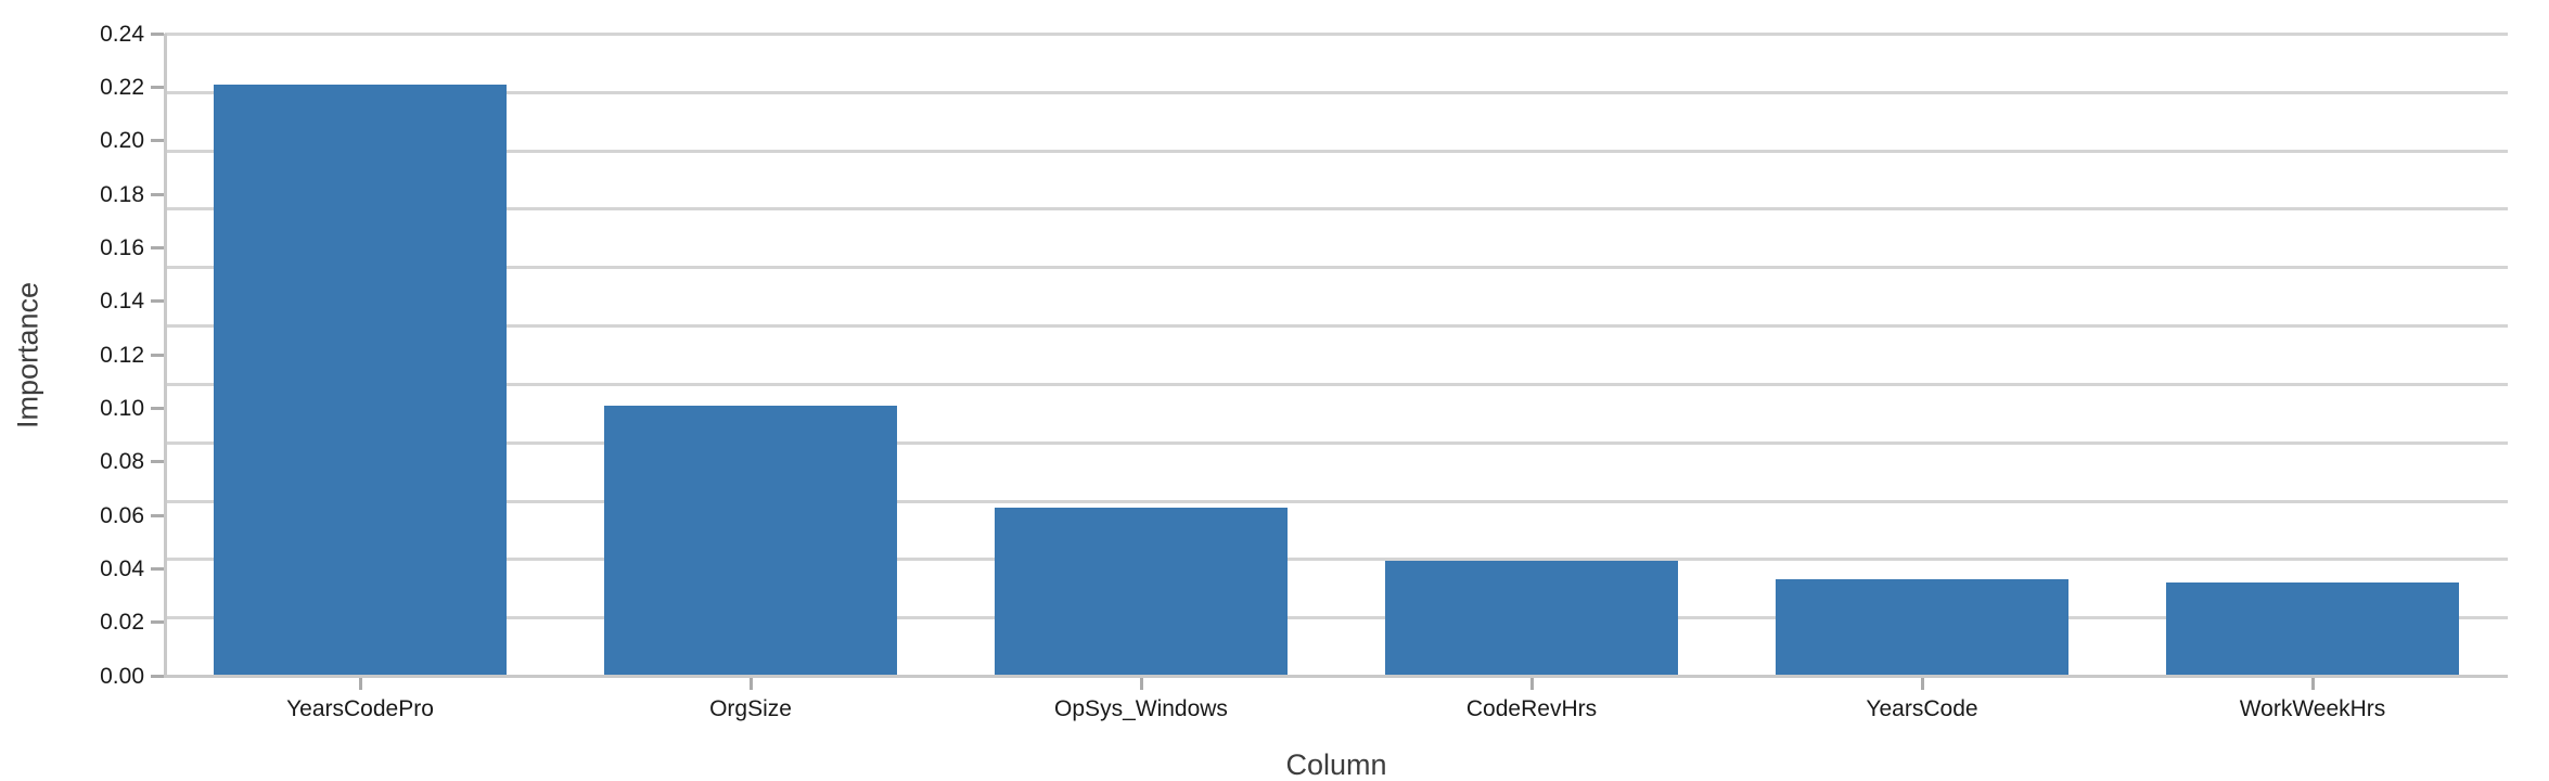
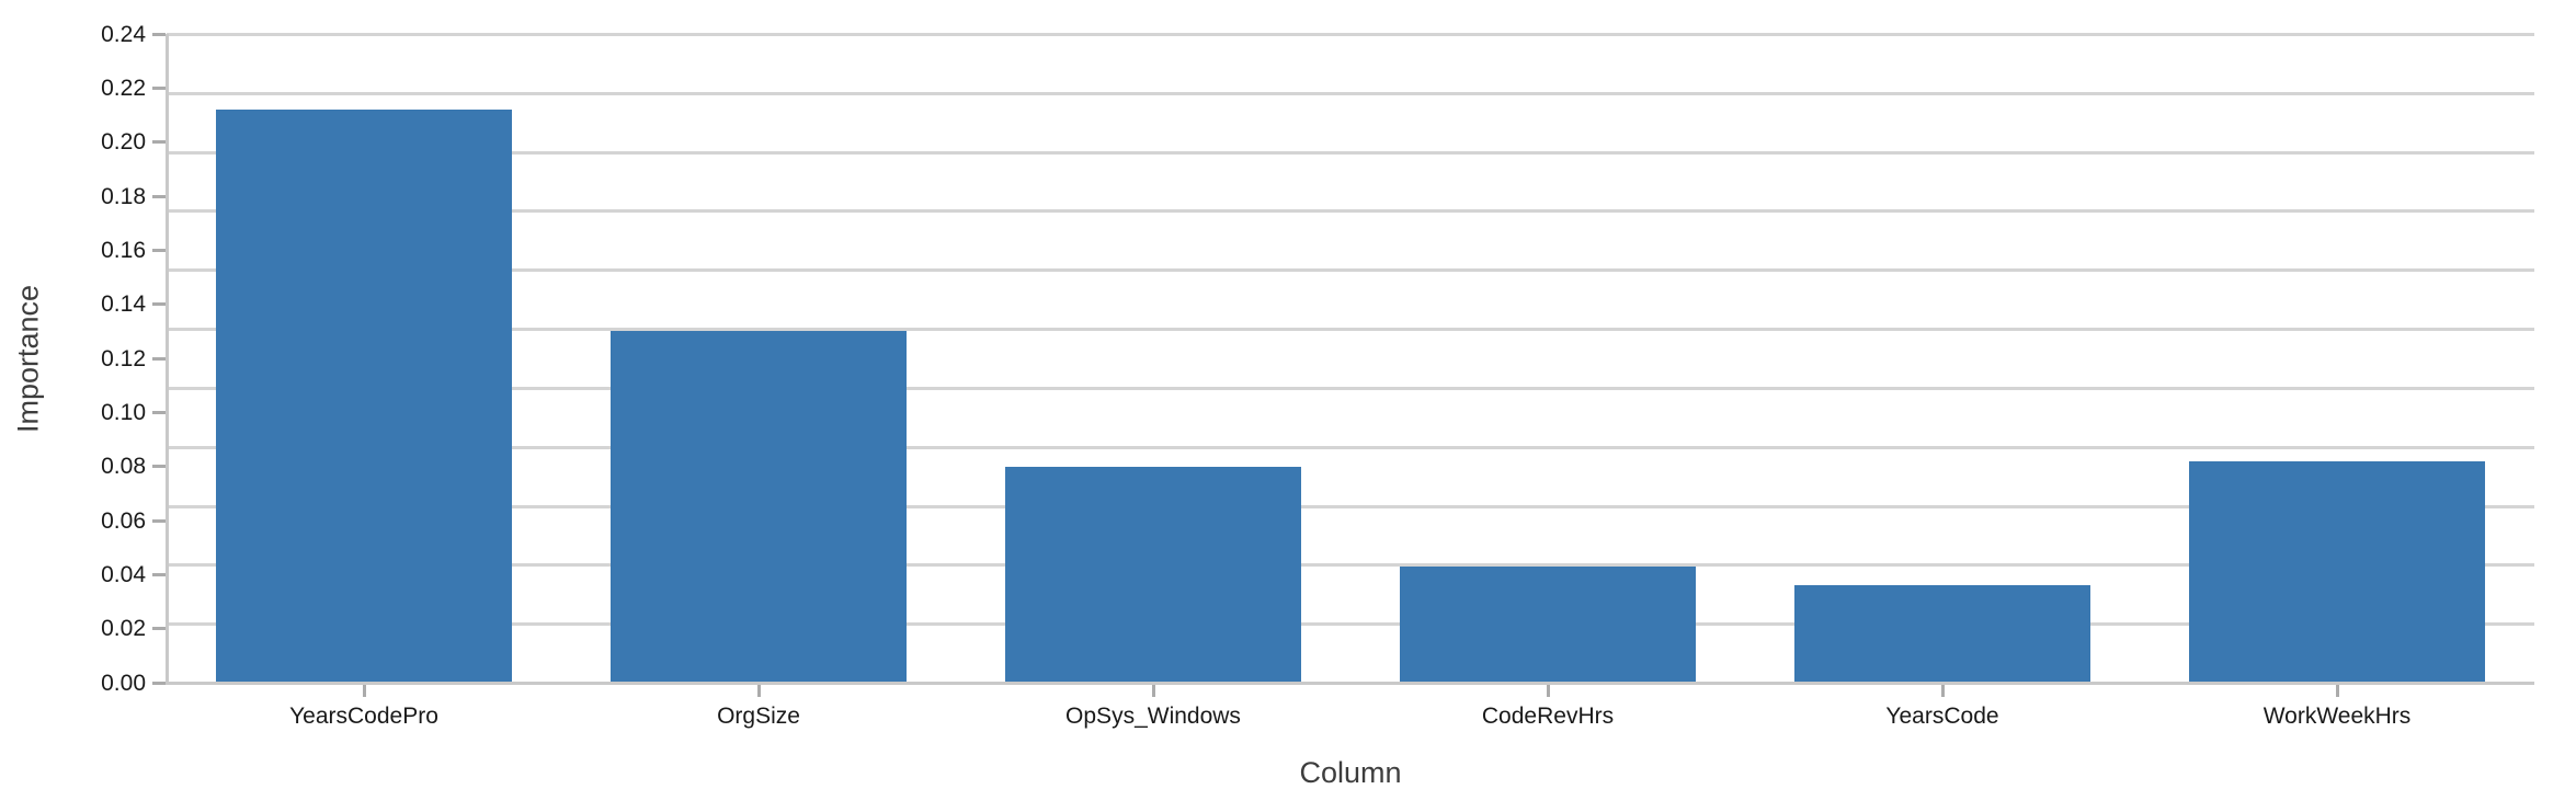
YearsCodePro: 0.221 -> 0.212
OrgSize: 0.101 -> 0.130
OpSys_Windows: 0.063 -> 0.080
WorkWeekHrs: 0.035 -> 0.082
